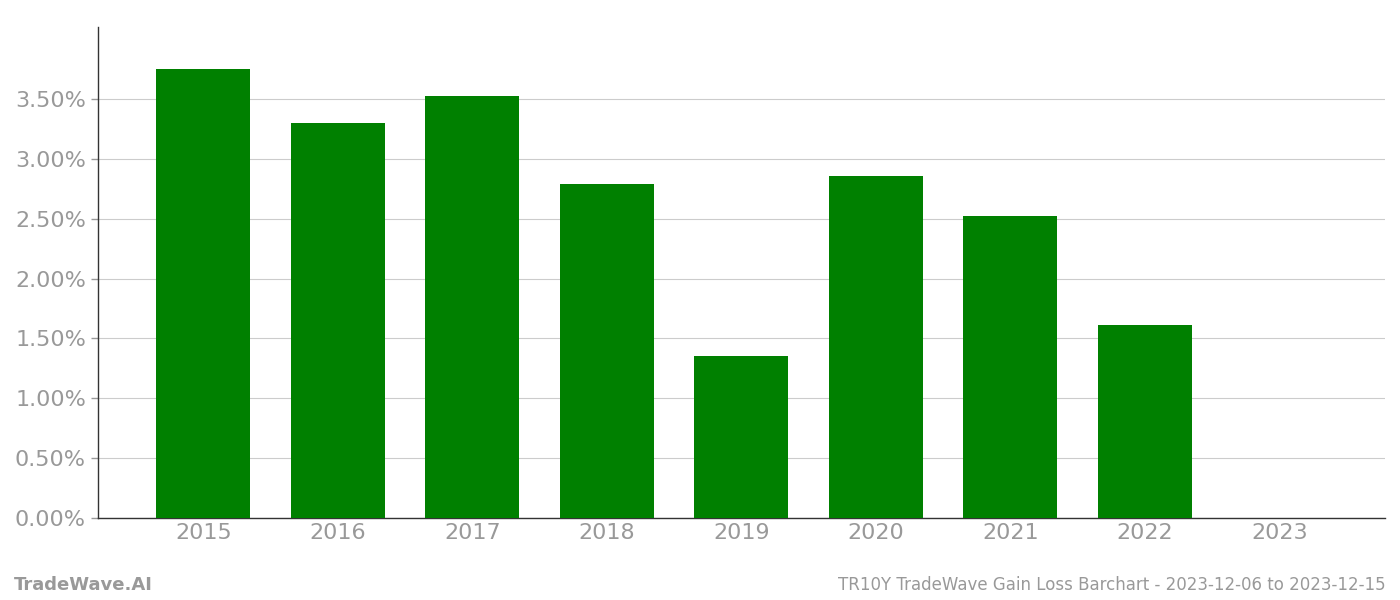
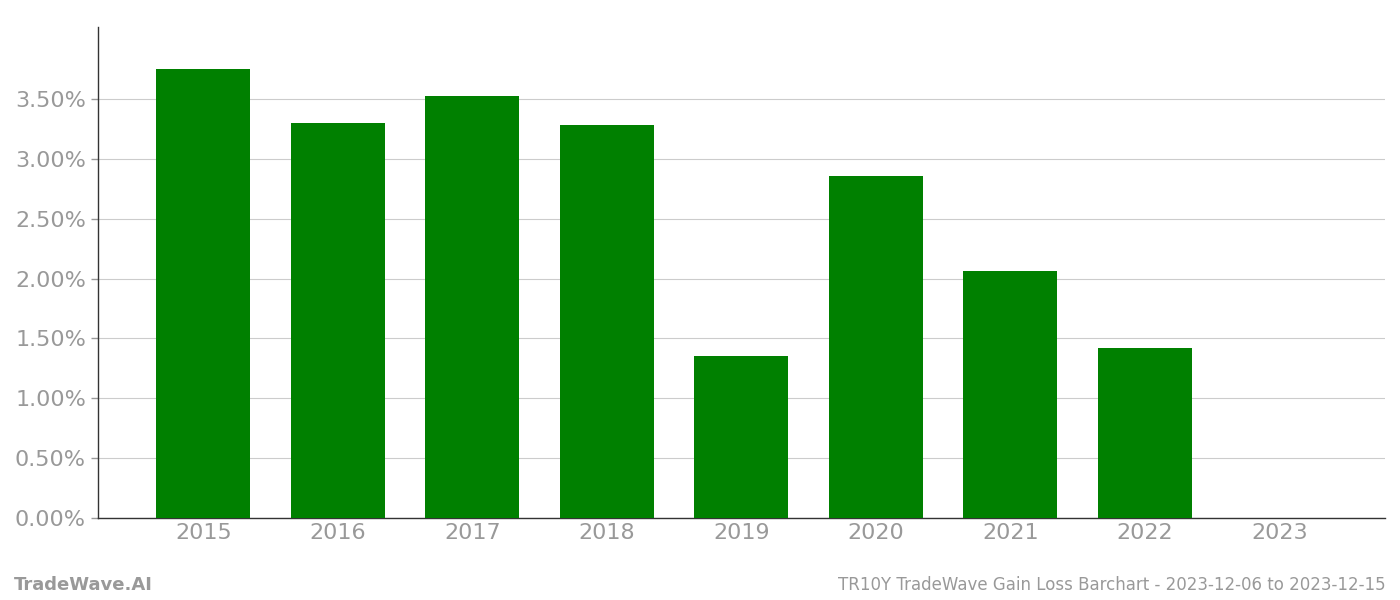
2018: 2.79% -> 3.28%
2021: 2.52% -> 2.06%
2022: 1.61% -> 1.42%
